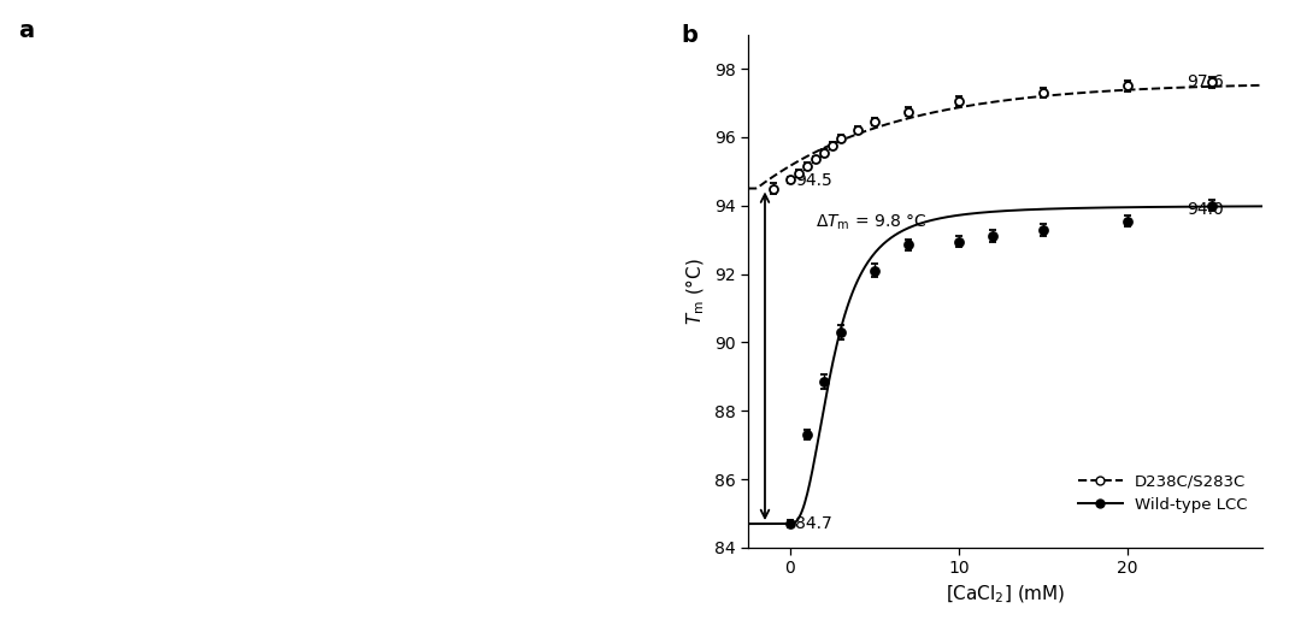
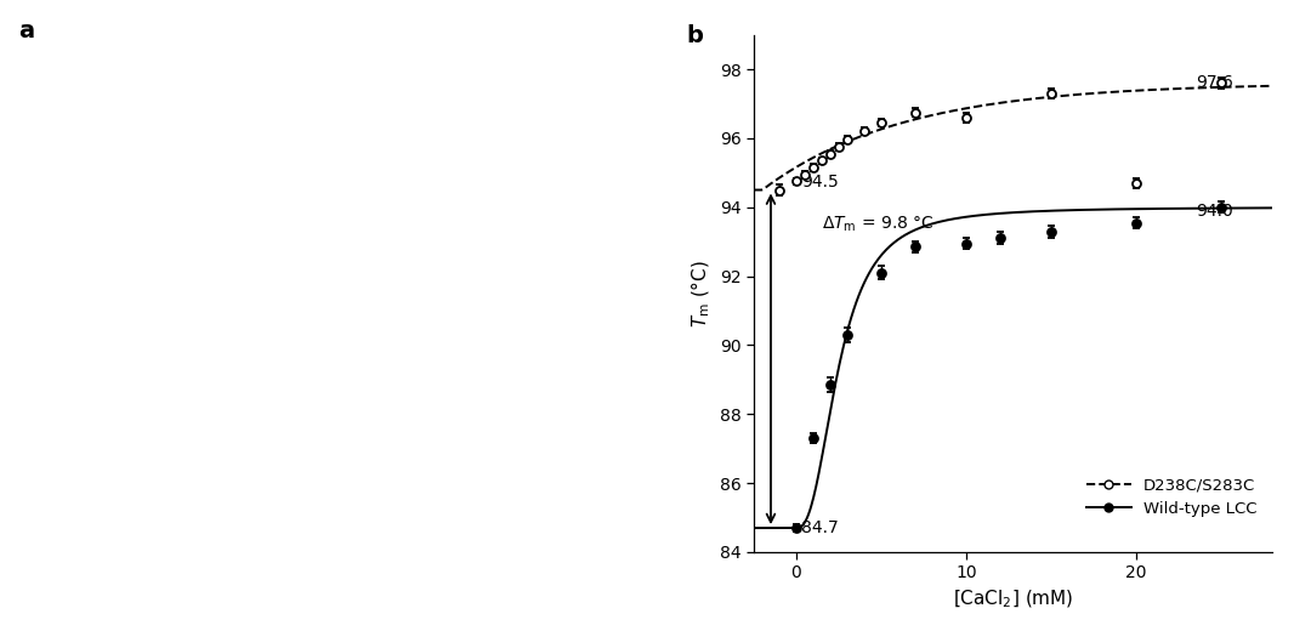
D238C/S283C/10: 97.05 -> 96.60
D238C/S283C/20: 97.50 -> 94.70
